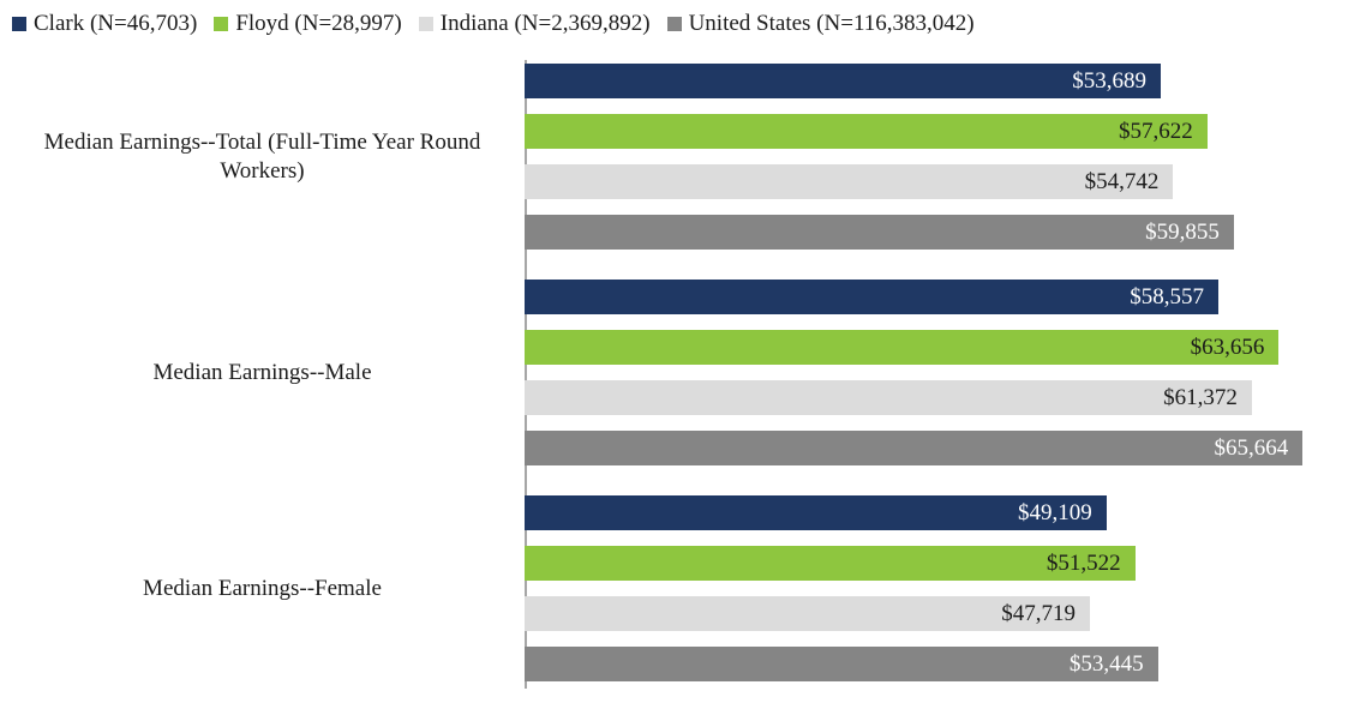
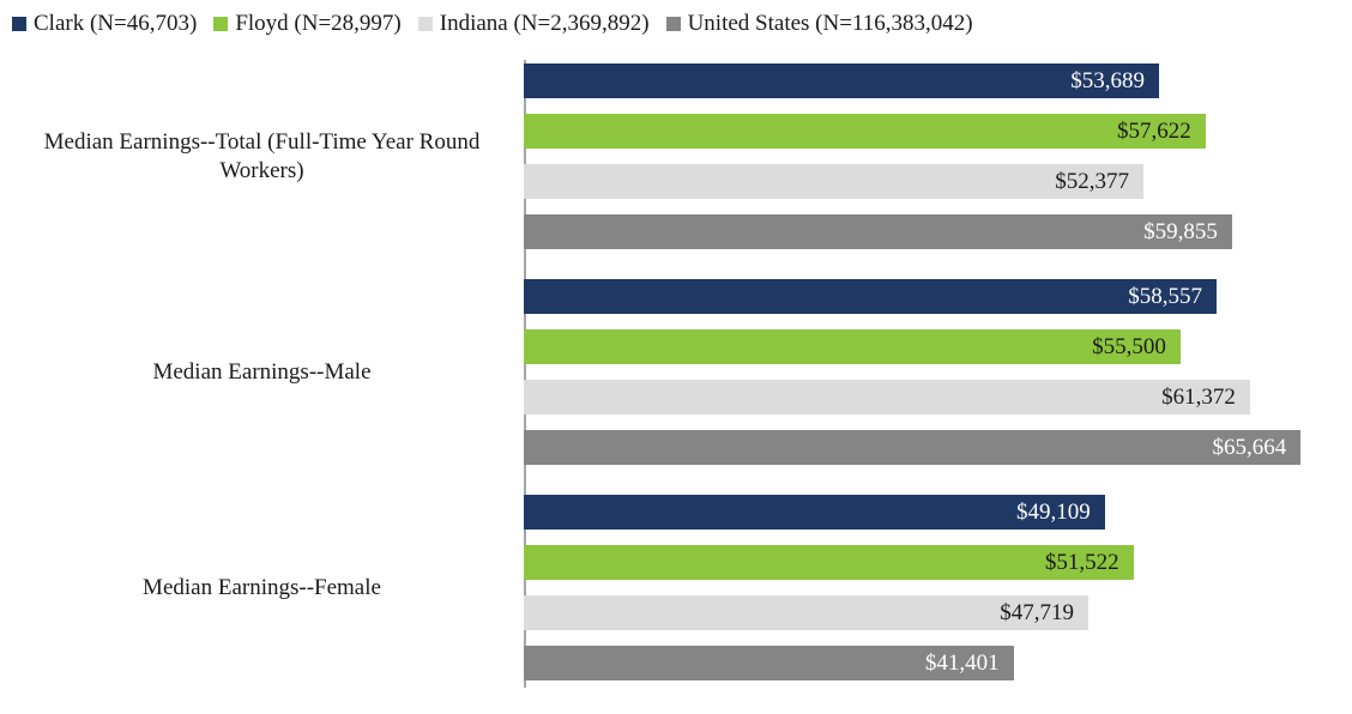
Indiana (N=2,369,892)/Median Earnings--Total (Full-Time Year Round Workers): $54,742 -> $52,377
Floyd (N=28,997)/Median Earnings--Male: $63,656 -> $55,500
United States (N=116,383,042)/Median Earnings--Female: $53,445 -> $41,401
